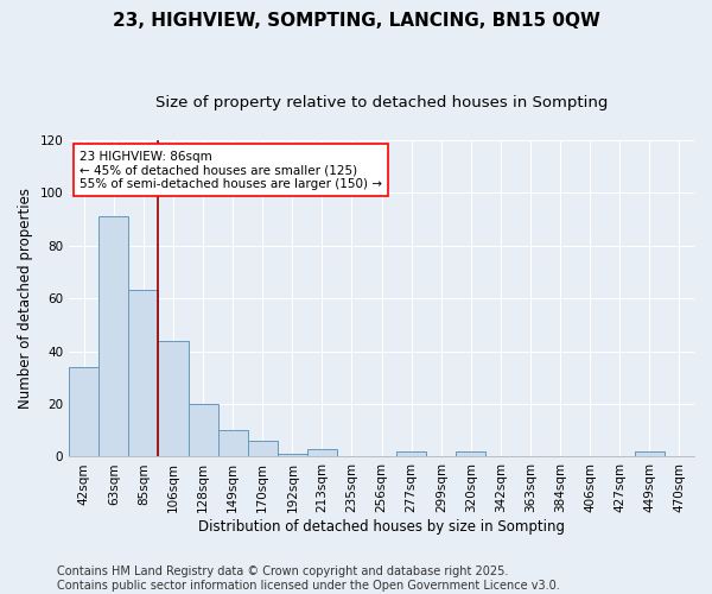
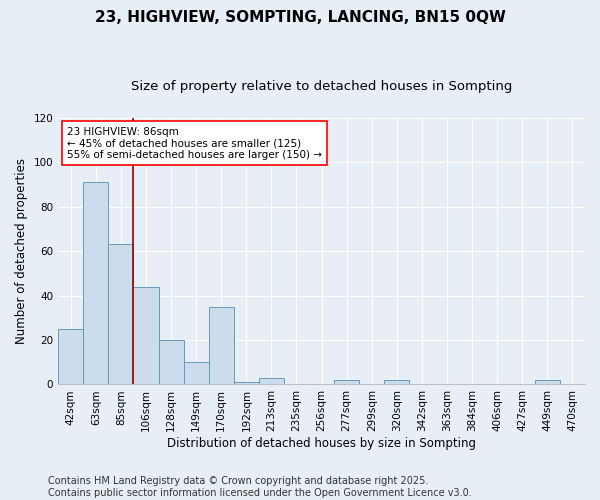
42sqm: 34 -> 25
170sqm: 6 -> 35
